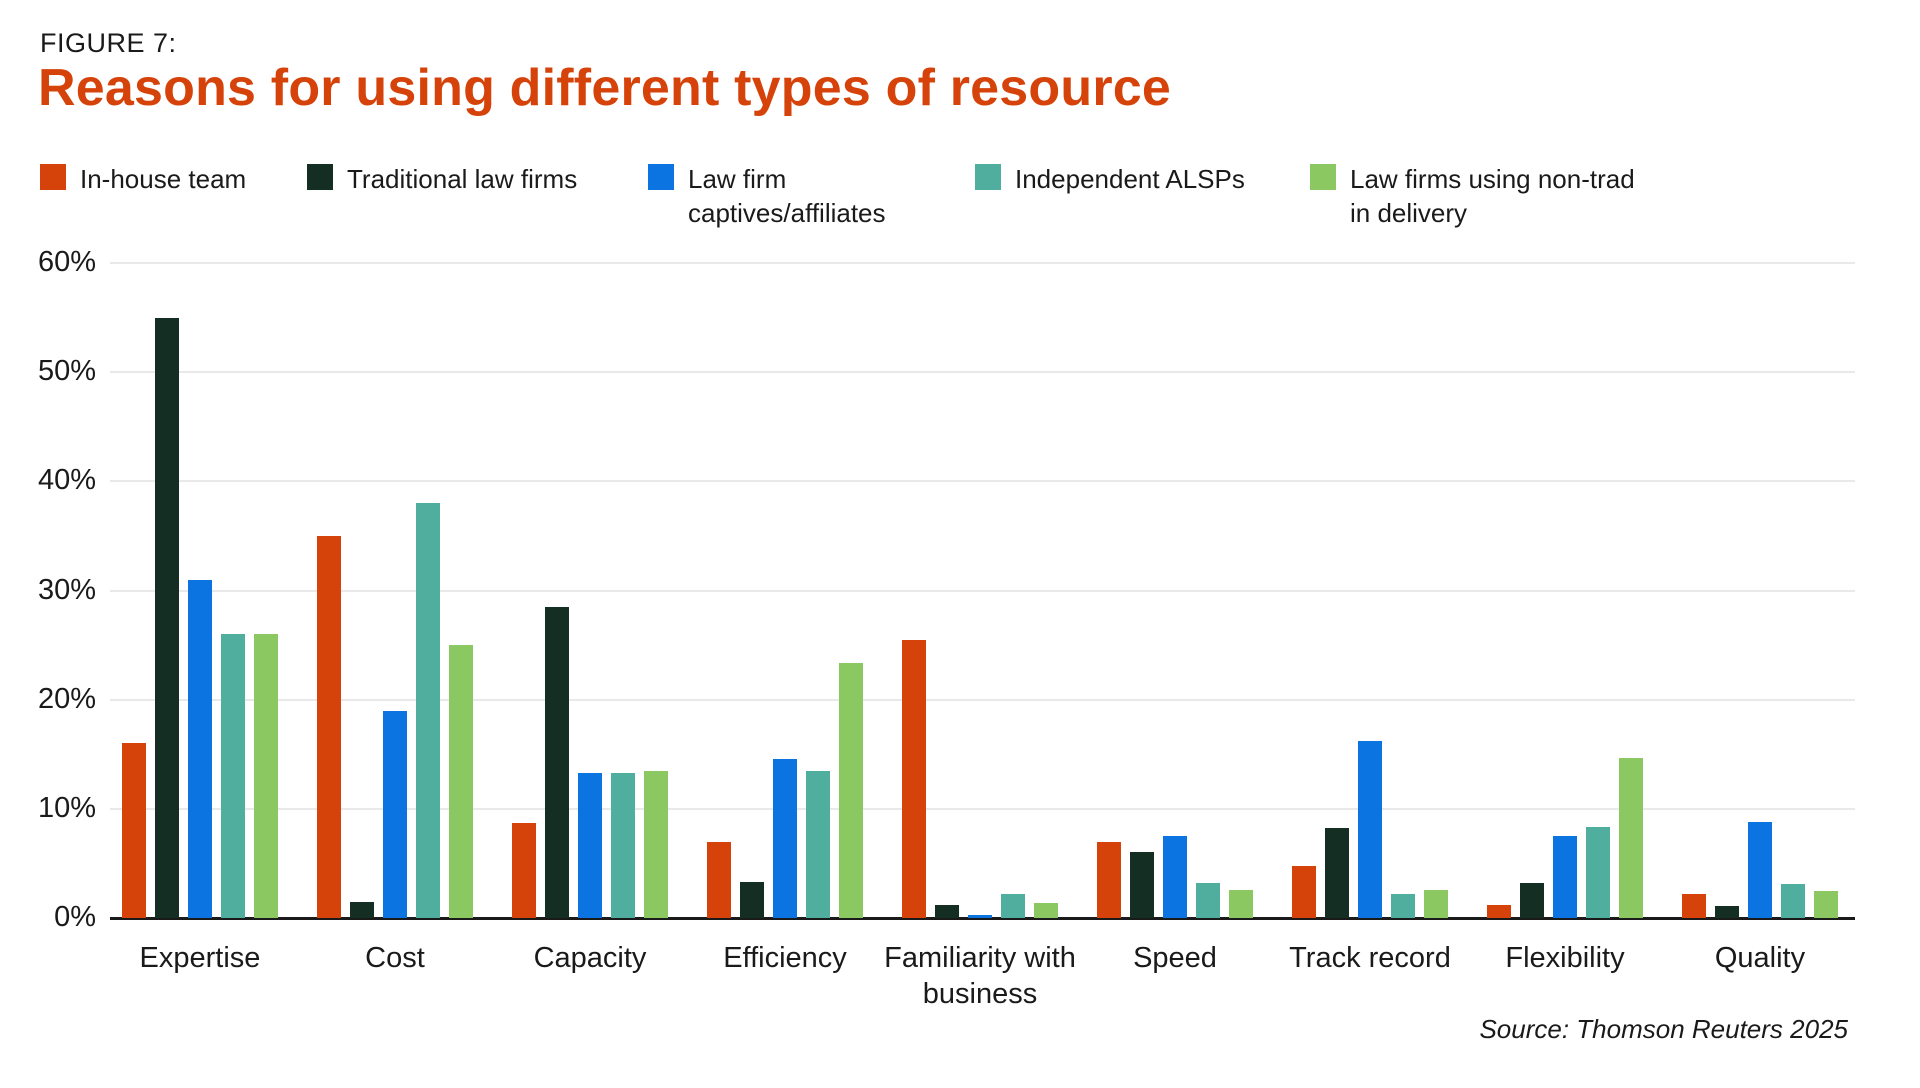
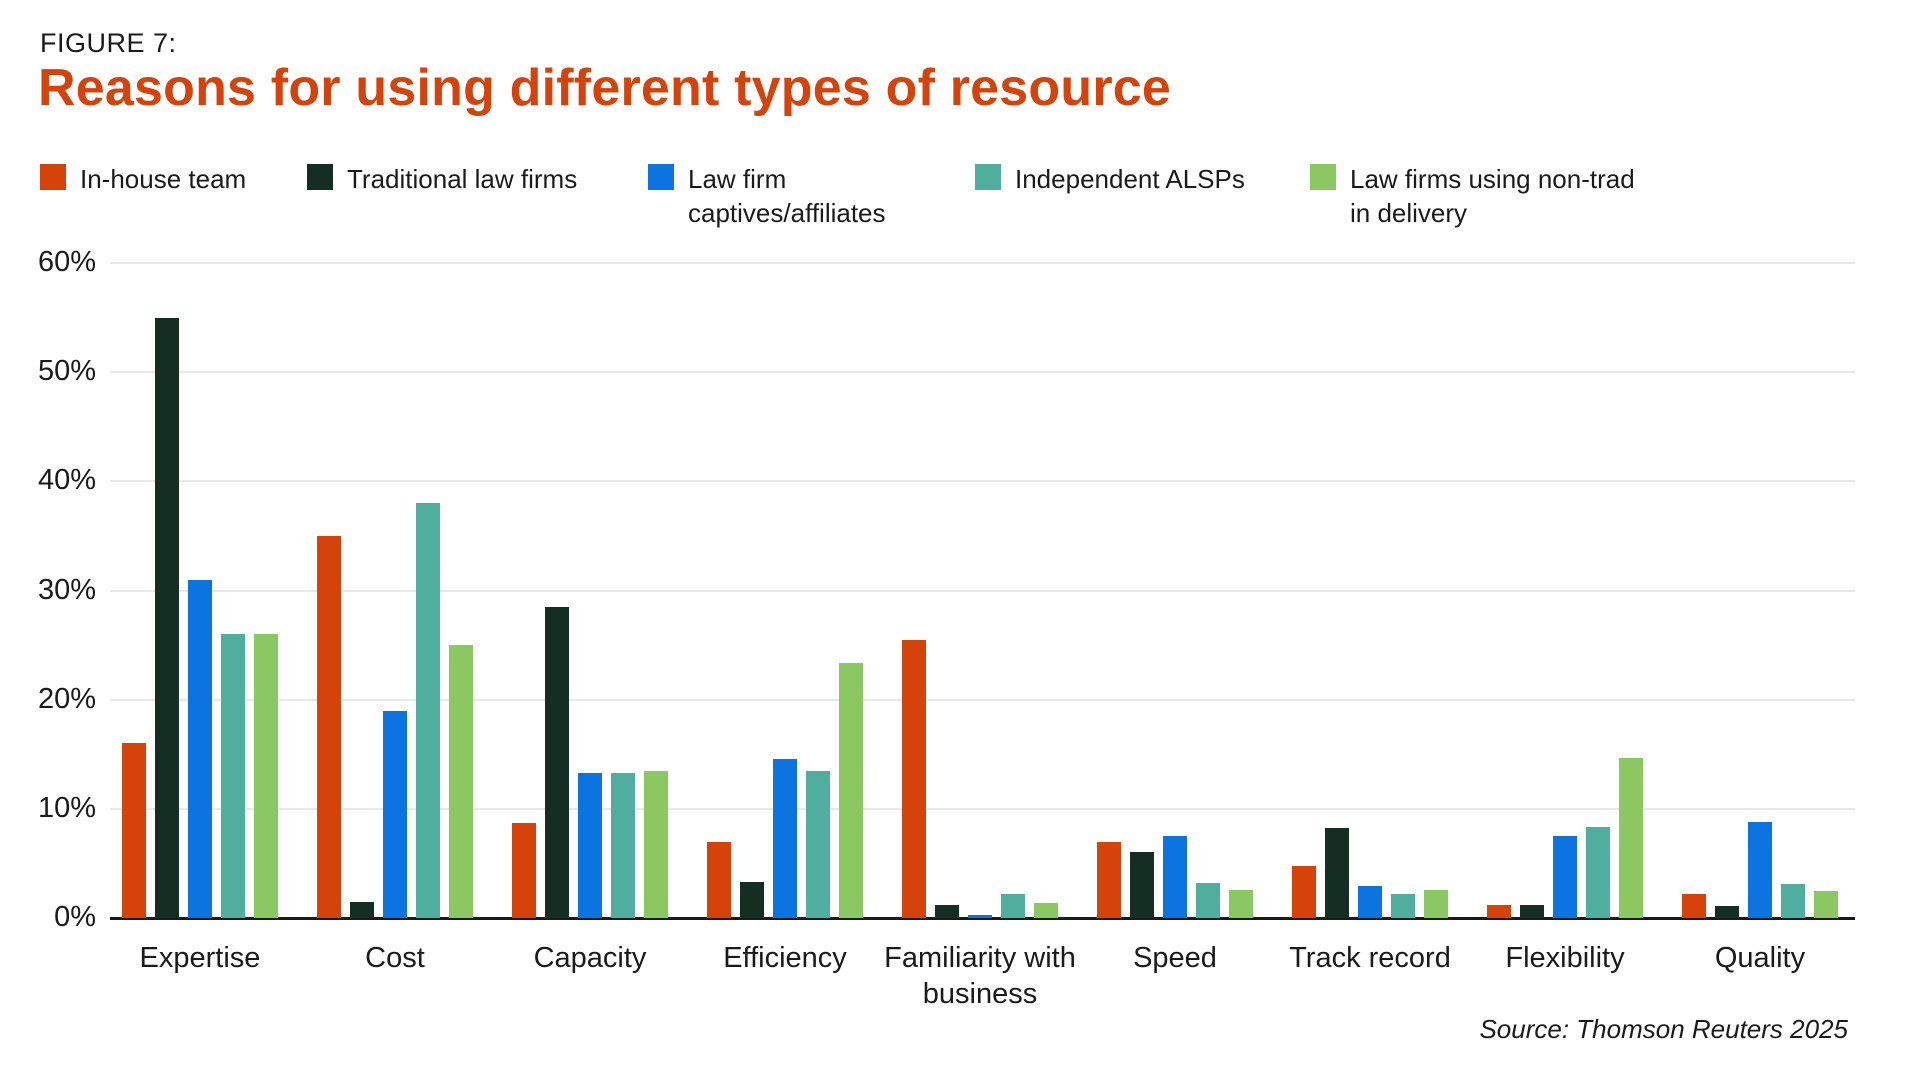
Law firm captives/affiliates/Track record: 16.2% -> 2.9%
Traditional law firms/Flexibility: 3.2% -> 1.2%
